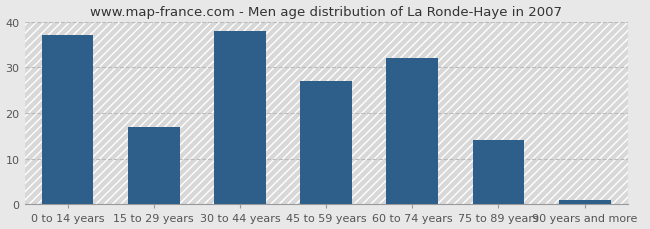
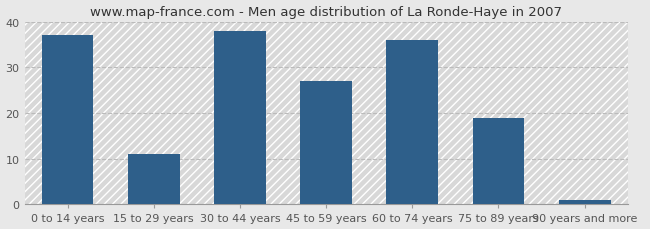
15 to 29 years: 17 -> 11
60 to 74 years: 32 -> 36
75 to 89 years: 14 -> 19
